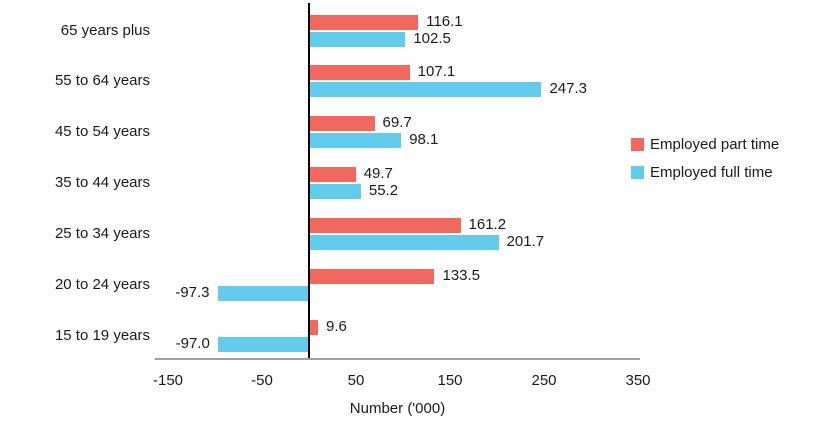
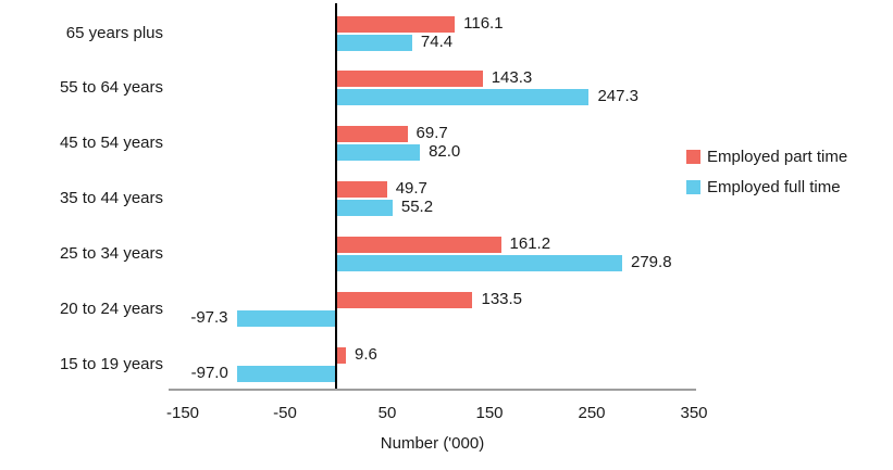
Employed full time/65 years plus: 102.5 -> 74.4
Employed part time/55 to 64 years: 107.1 -> 143.3
Employed full time/45 to 54 years: 98.1 -> 82.0
Employed full time/25 to 34 years: 201.7 -> 279.8
